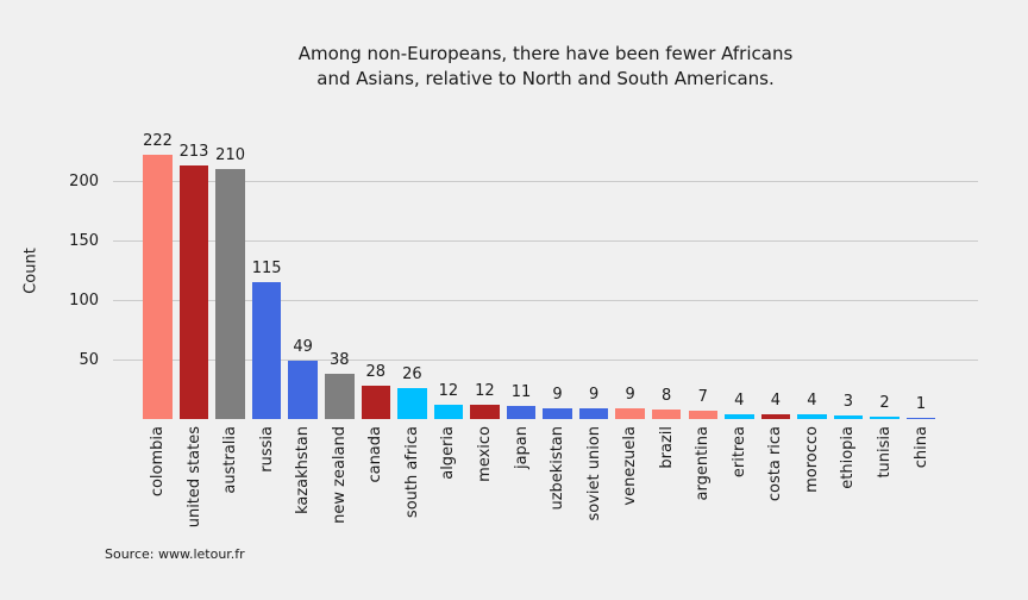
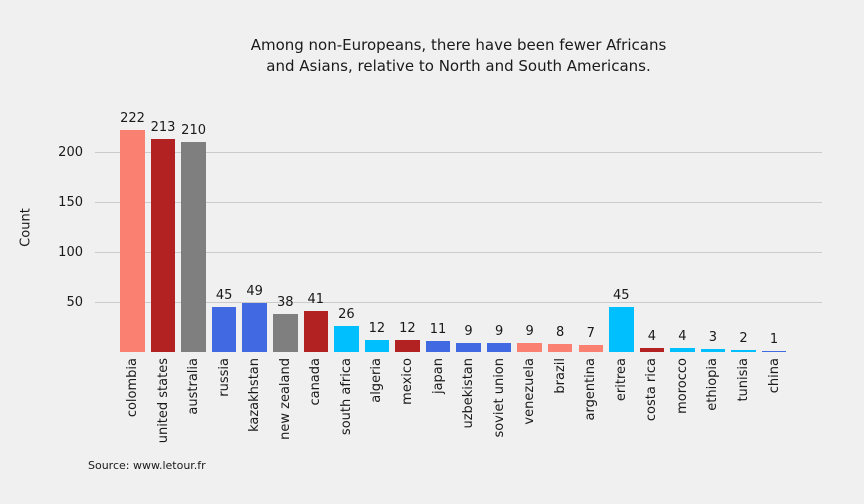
russia: 115 -> 45
canada: 28 -> 41
eritrea: 4 -> 45
